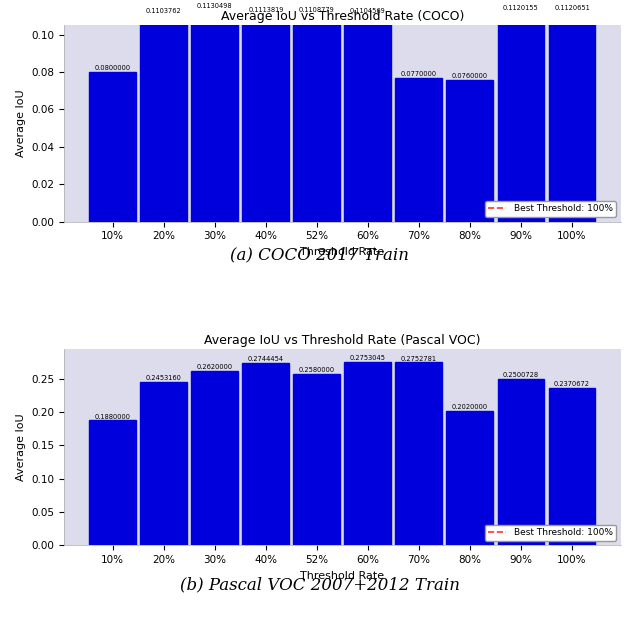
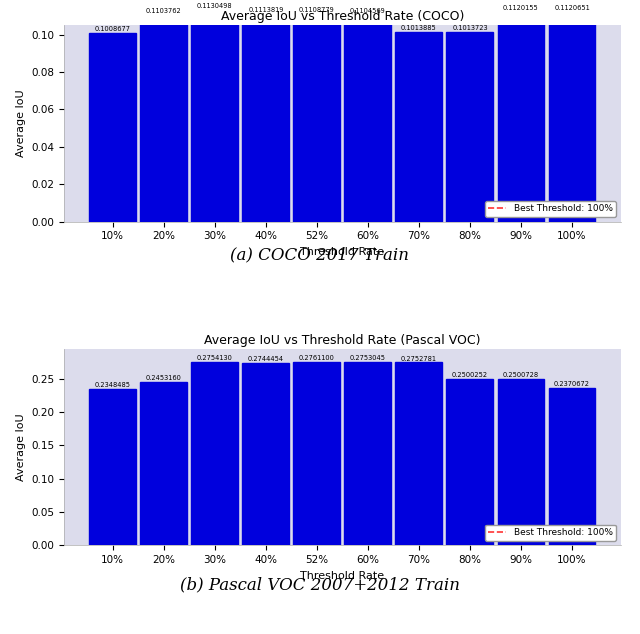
Average IoU vs Threshold Rate (COCO)/10%: 0.080 -> 0.101
Average IoU vs Threshold Rate (COCO)/70%: 0.077 -> 0.101
Average IoU vs Threshold Rate (COCO)/80%: 0.076 -> 0.101
Average IoU vs Threshold Rate (Pascal VOC)/10%: 0.188 -> 0.235
Average IoU vs Threshold Rate (Pascal VOC)/30%: 0.262 -> 0.275
Average IoU vs Threshold Rate (Pascal VOC)/52%: 0.258 -> 0.276
Average IoU vs Threshold Rate (Pascal VOC)/80%: 0.202 -> 0.250
